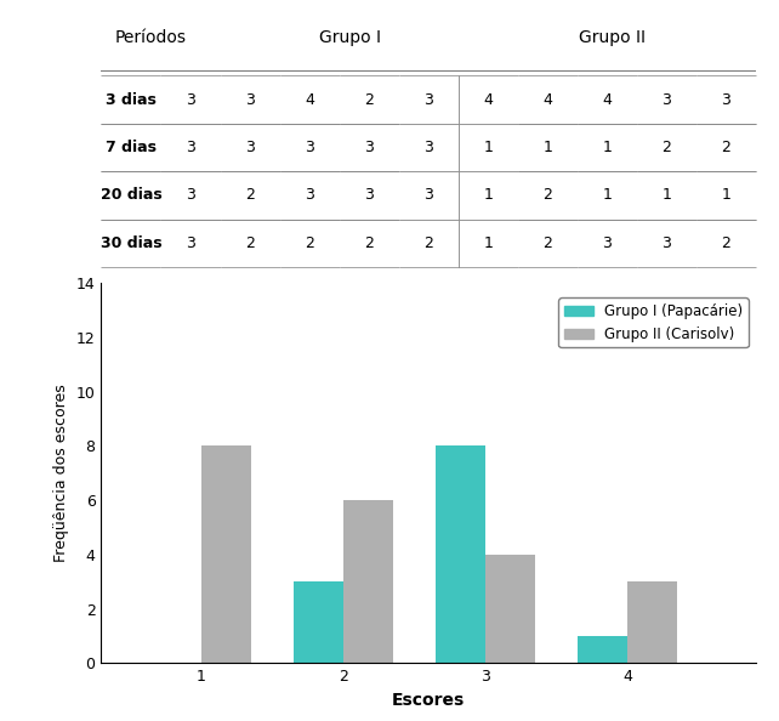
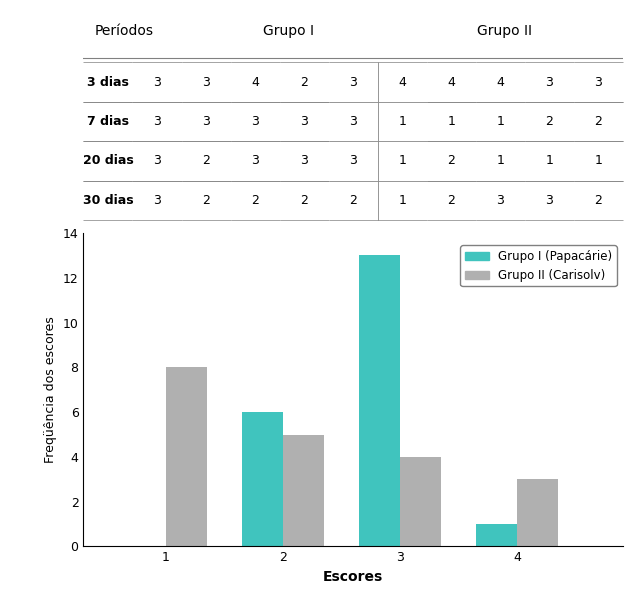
Grupo I (Papacárie)/2: 3 -> 6
Grupo II (Carisolv)/2: 6 -> 5
Grupo I (Papacárie)/3: 8 -> 13
